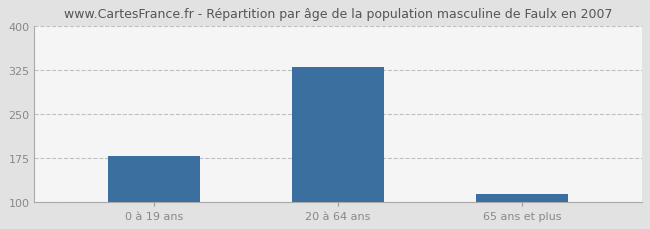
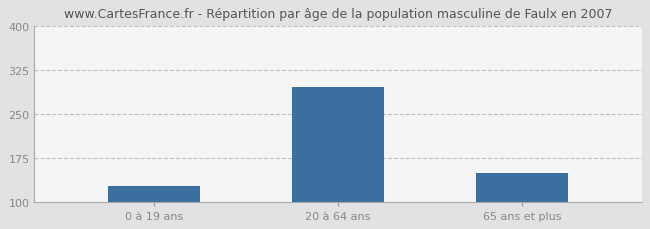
0 à 19 ans: 178 -> 126
20 à 64 ans: 329 -> 296
65 ans et plus: 113 -> 148
